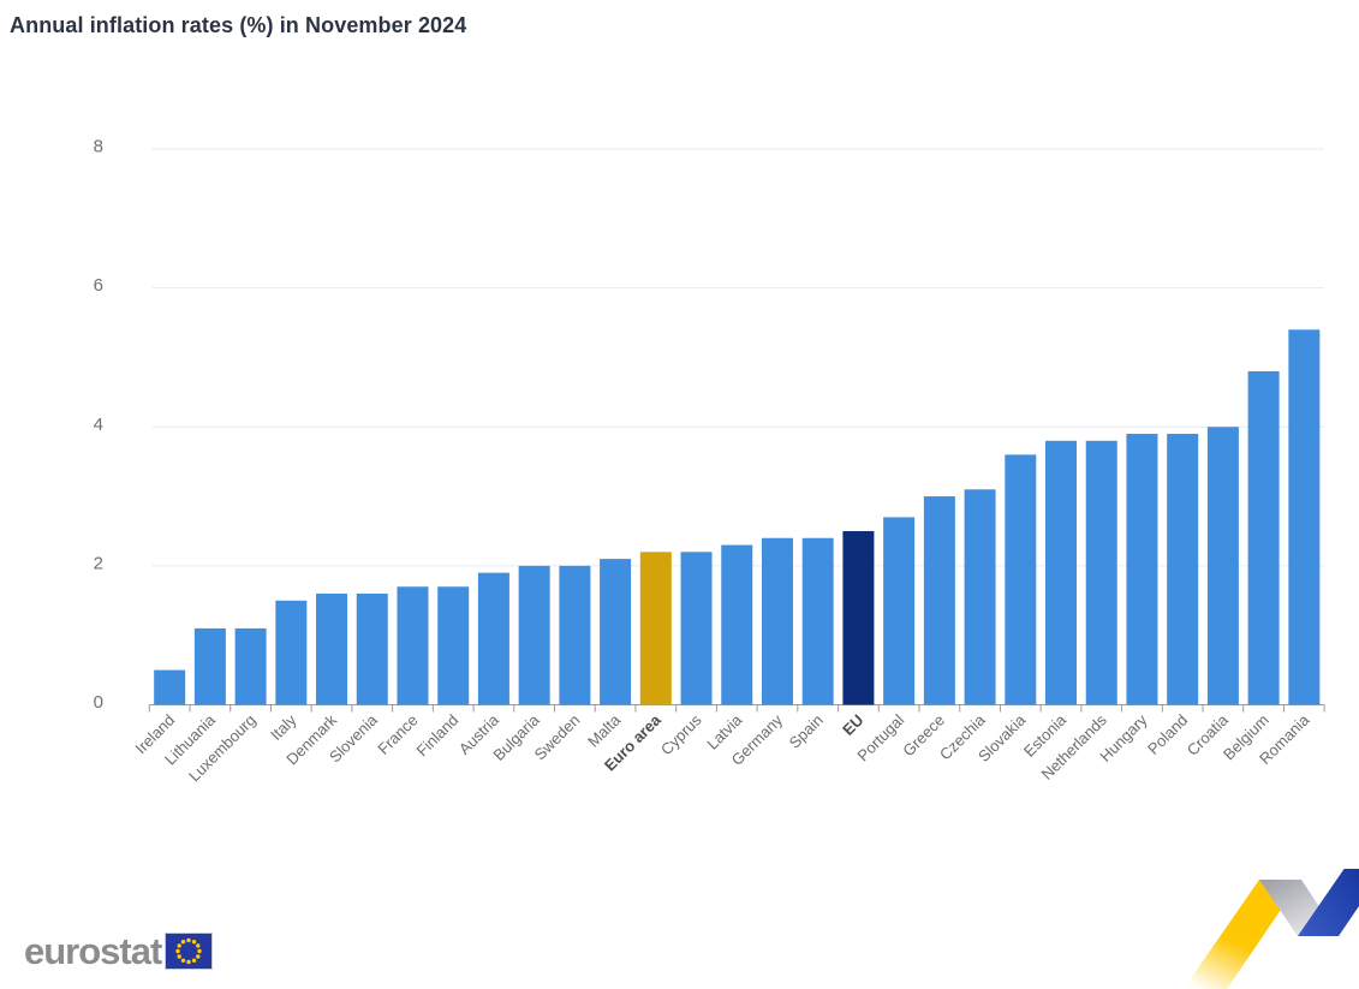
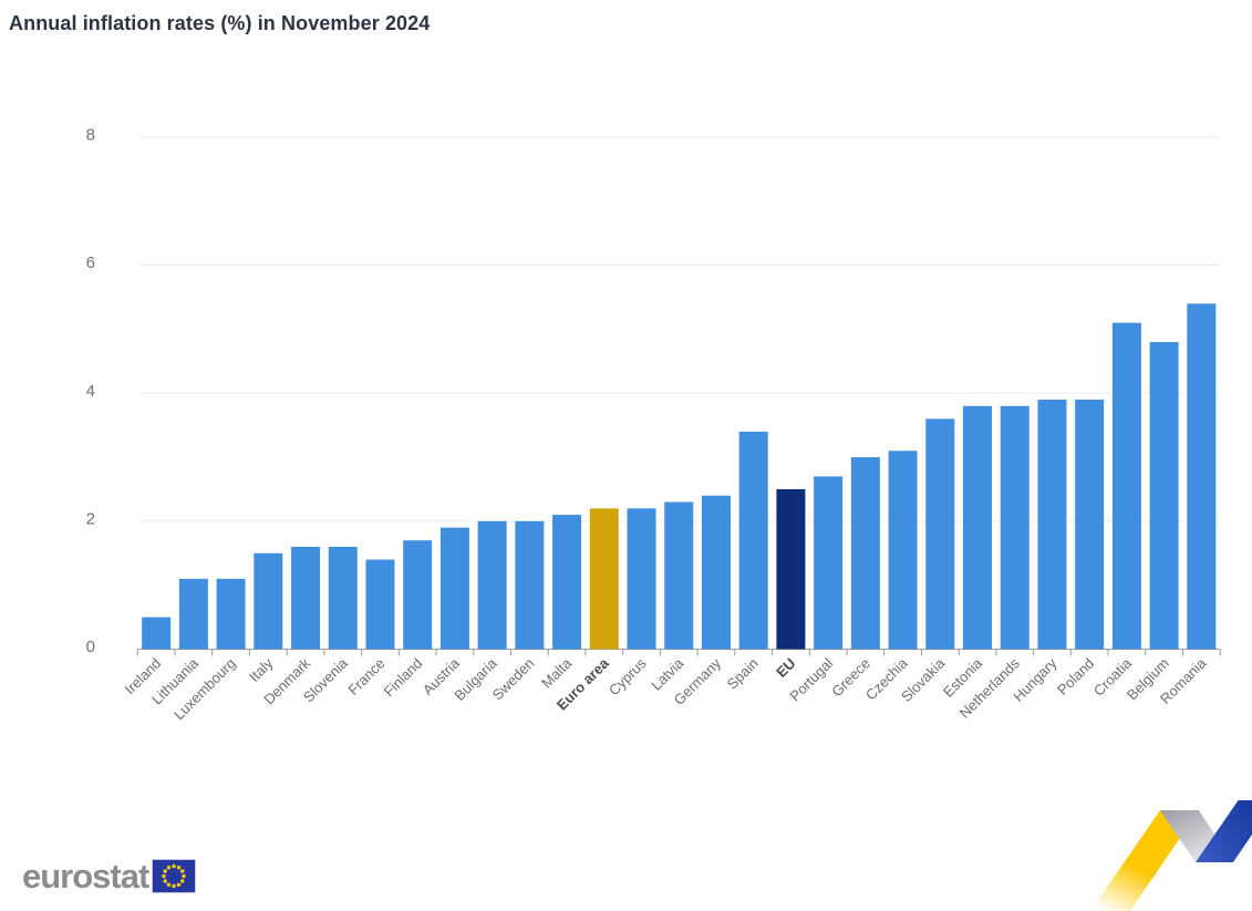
France: 1.7 -> 1.4
Spain: 2.4 -> 3.4
Croatia: 4.0 -> 5.1
